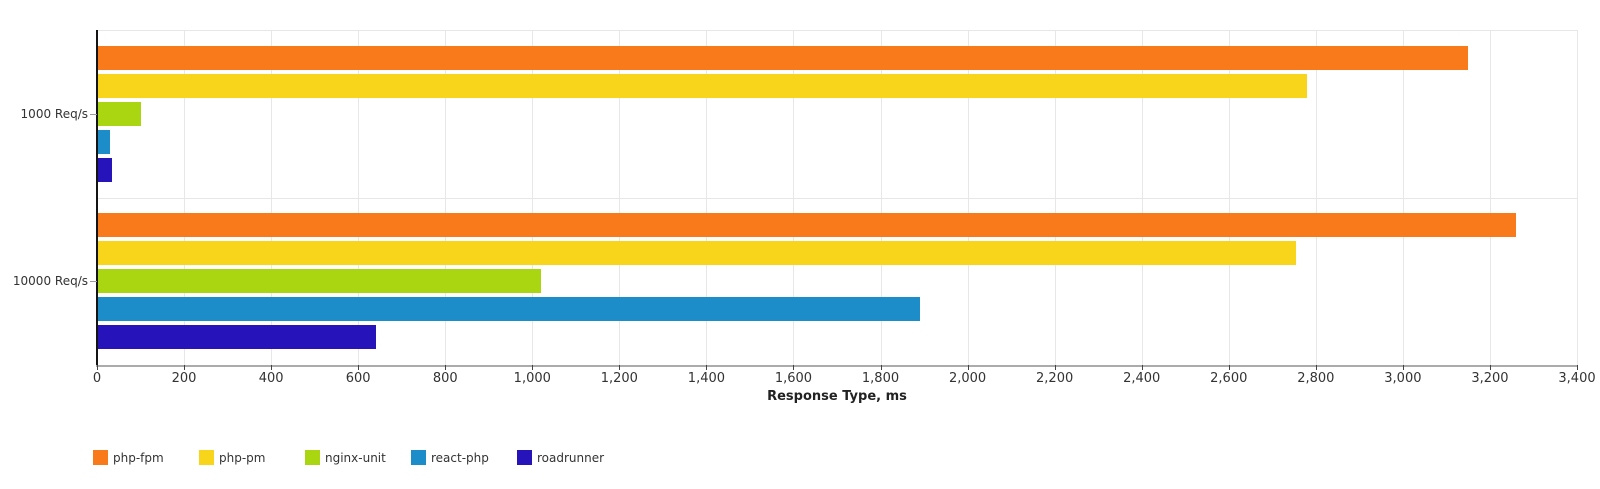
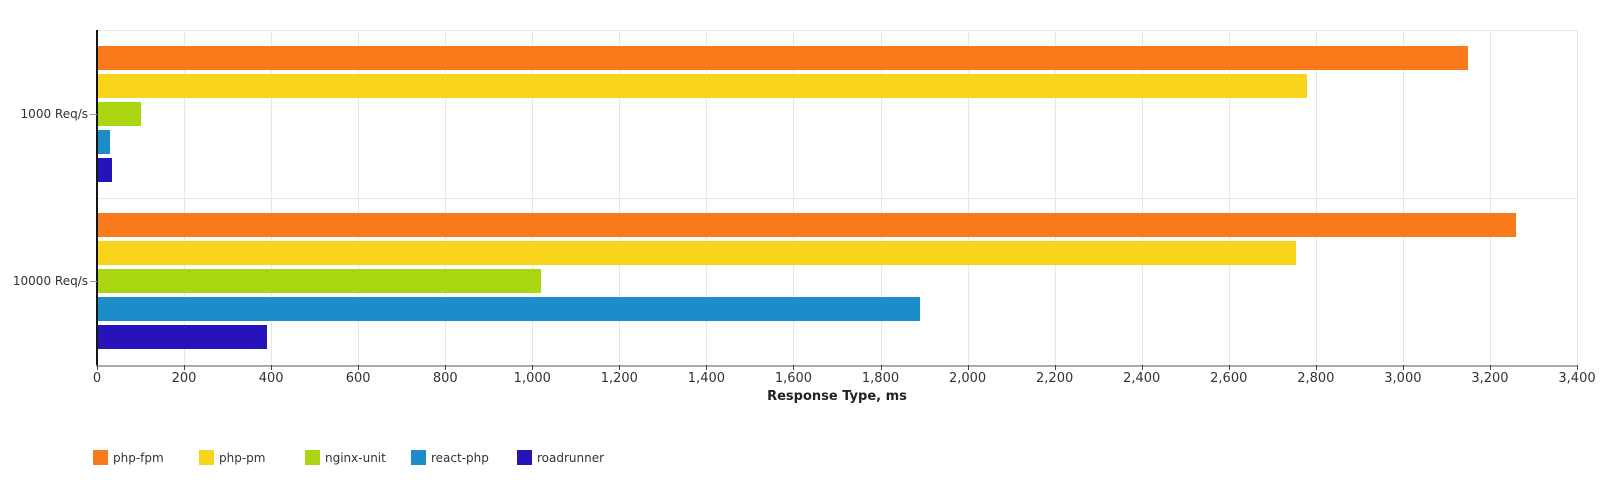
roadrunner/10000 Req/s: 640 -> 390
